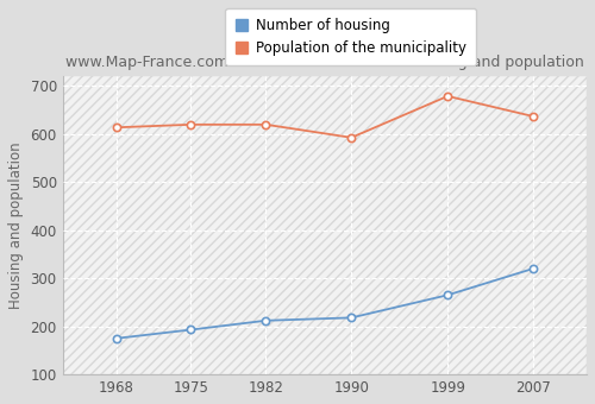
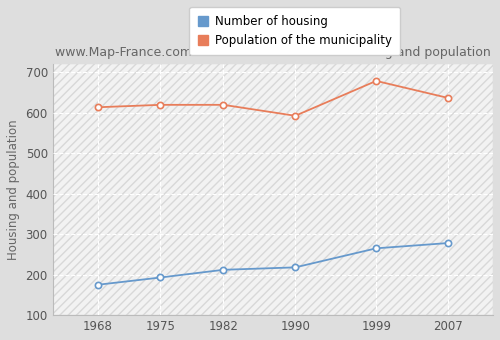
Number of housing/2007: 320 -> 278
